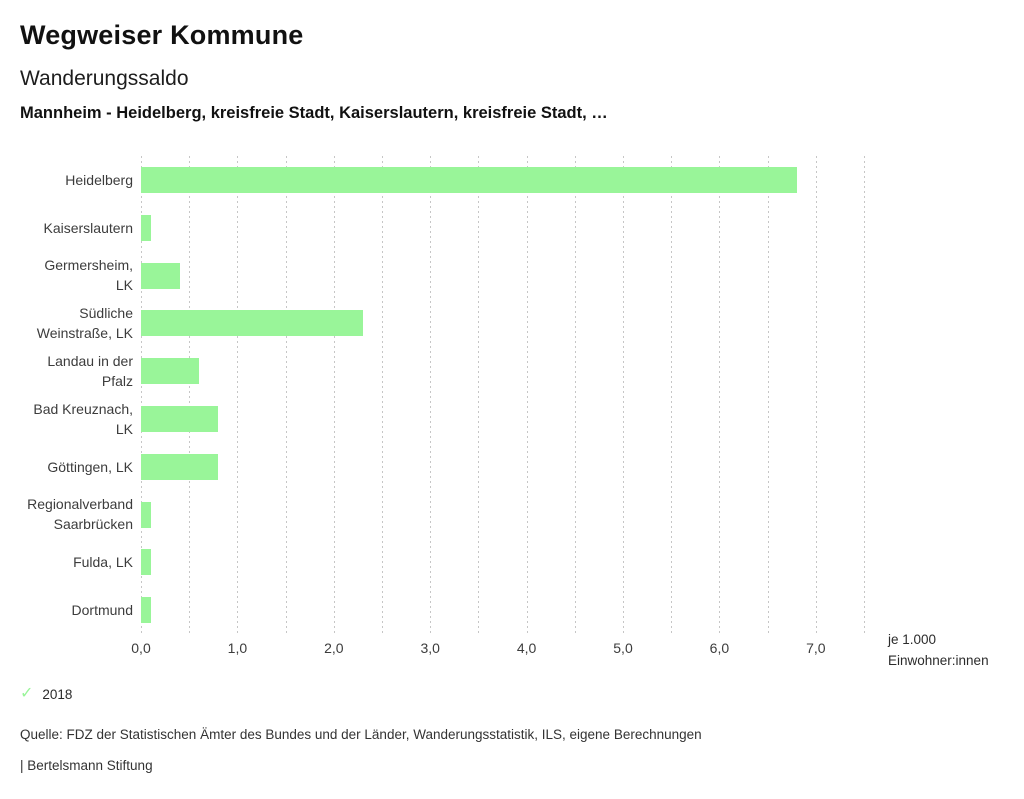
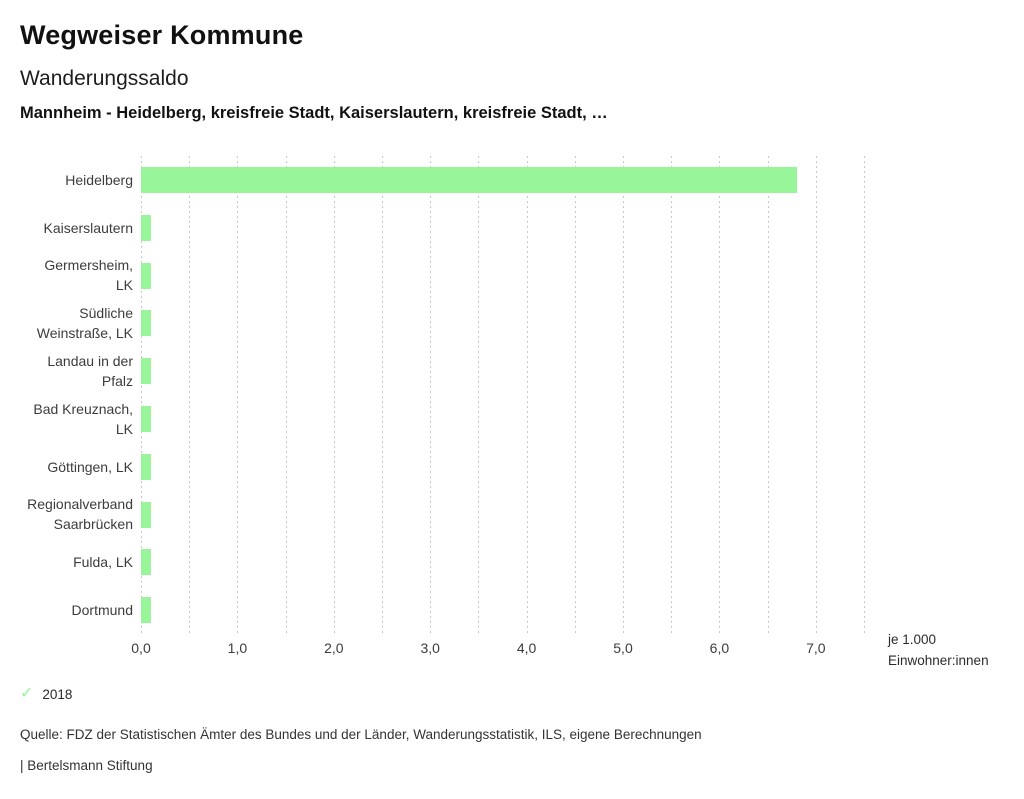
Germersheim, LK: 0,4 -> 0,1
Südliche Weinstraße, LK: 2,3 -> 0,1
Landau in der Pfalz: 0,6 -> 0,1
Bad Kreuznach, LK: 0,8 -> 0,1
Göttingen, LK: 0,8 -> 0,1
